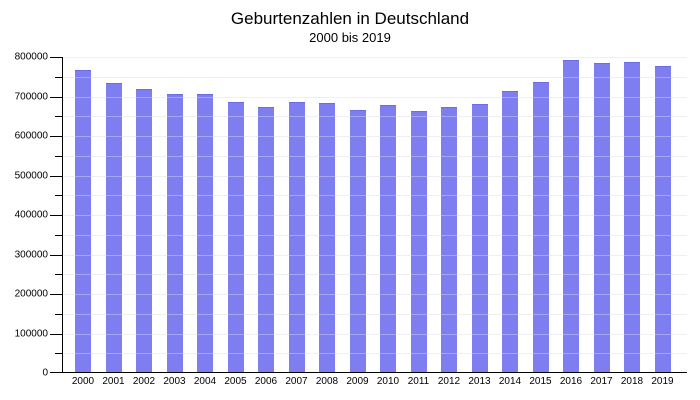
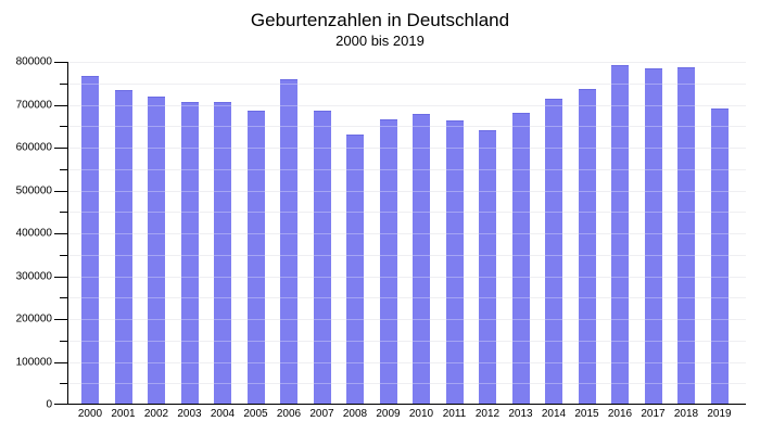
2006: 670000 -> 760000
2008: 680000 -> 630000
2012: 670000 -> 640000
2019: 780000 -> 690000
